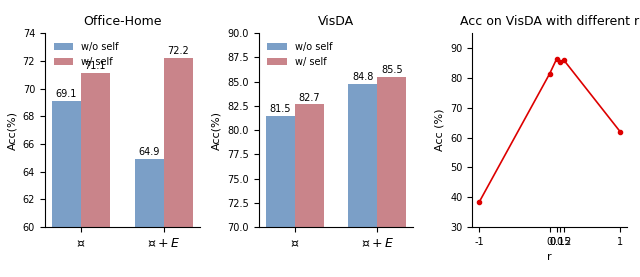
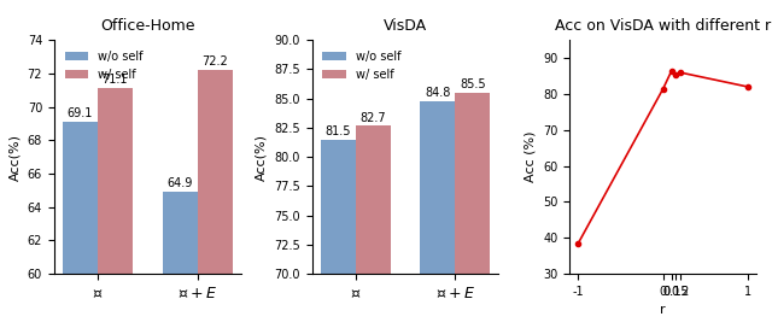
Acc on VisDA with different r/1: 62.0 -> 82.0
